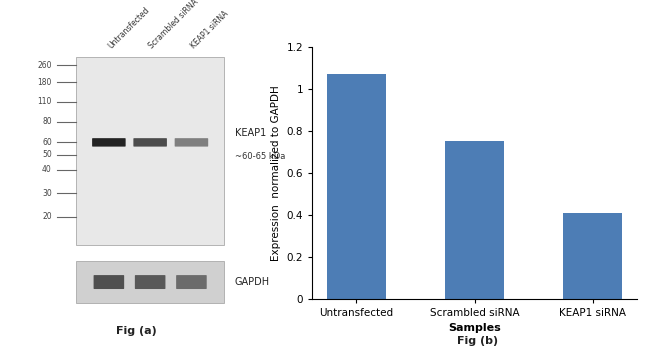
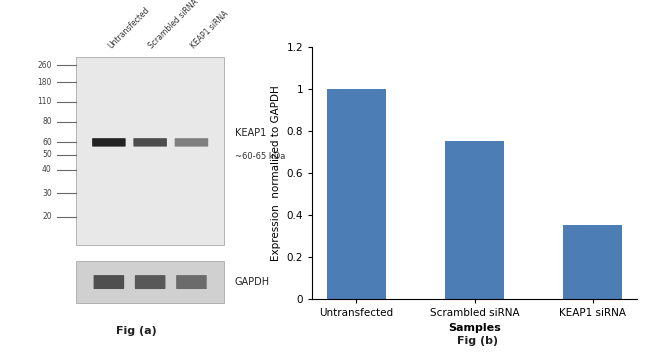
Untransfected: 1.07 -> 1.00
KEAP1 siRNA: 0.41 -> 0.35
